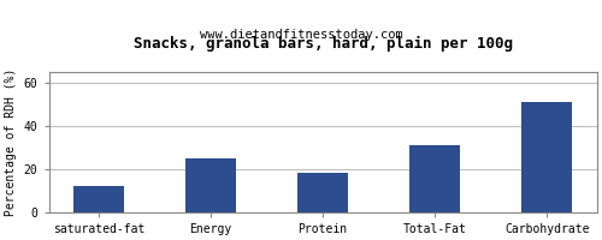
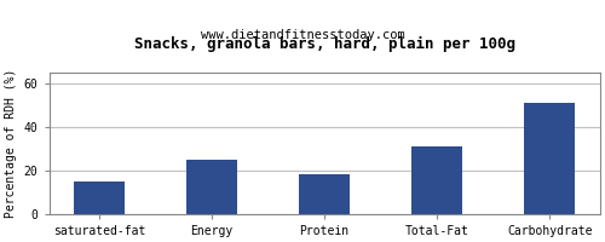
saturated-fat: 12 -> 15
